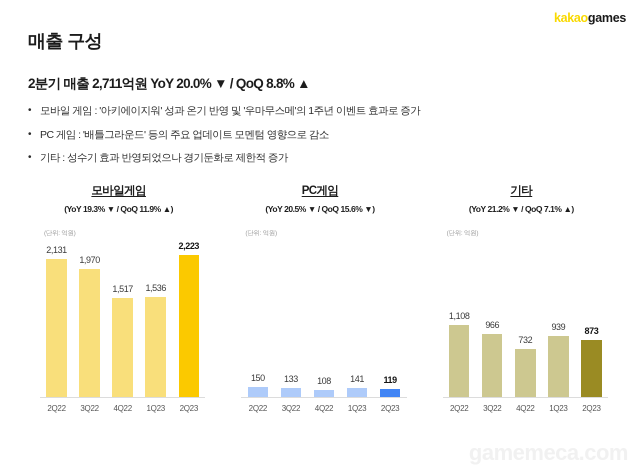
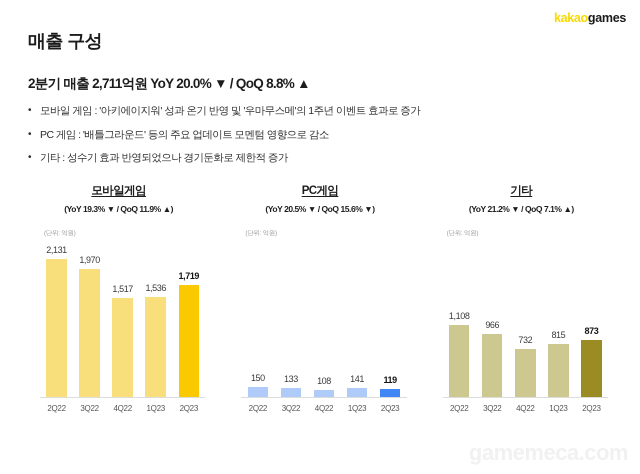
모바일게임/2Q23: 2,223 -> 1,719
기타/1Q23: 939 -> 815
